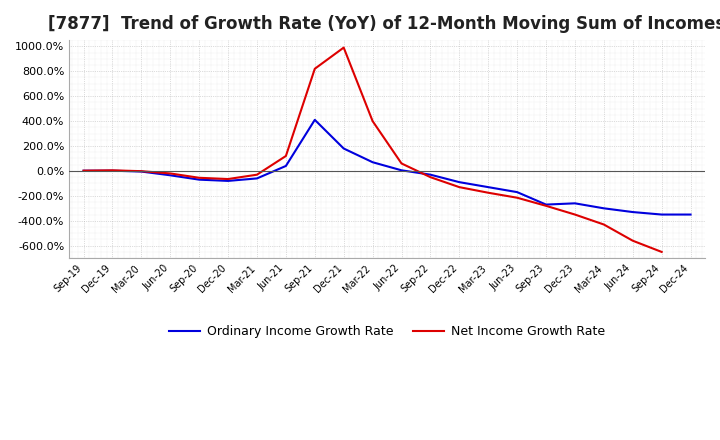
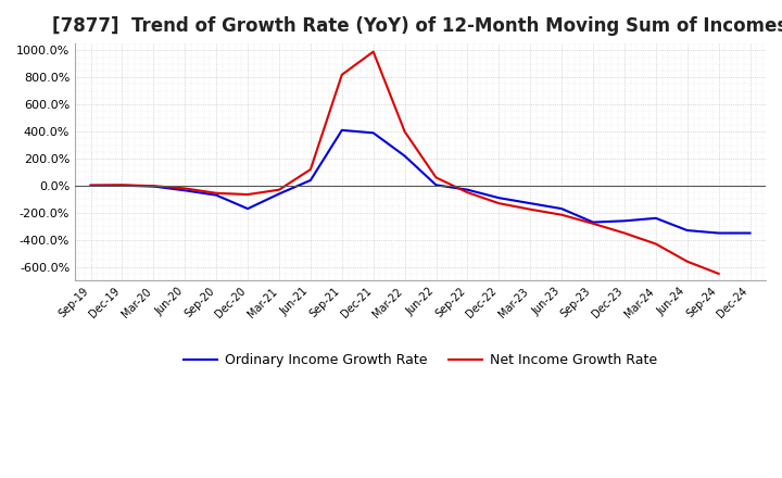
Ordinary Income Growth Rate/Dec-20: -80% -> -170%
Ordinary Income Growth Rate/Dec-21: 180% -> 390%
Ordinary Income Growth Rate/Mar-22: 70% -> 220%
Ordinary Income Growth Rate/Mar-24: -300% -> -240%
